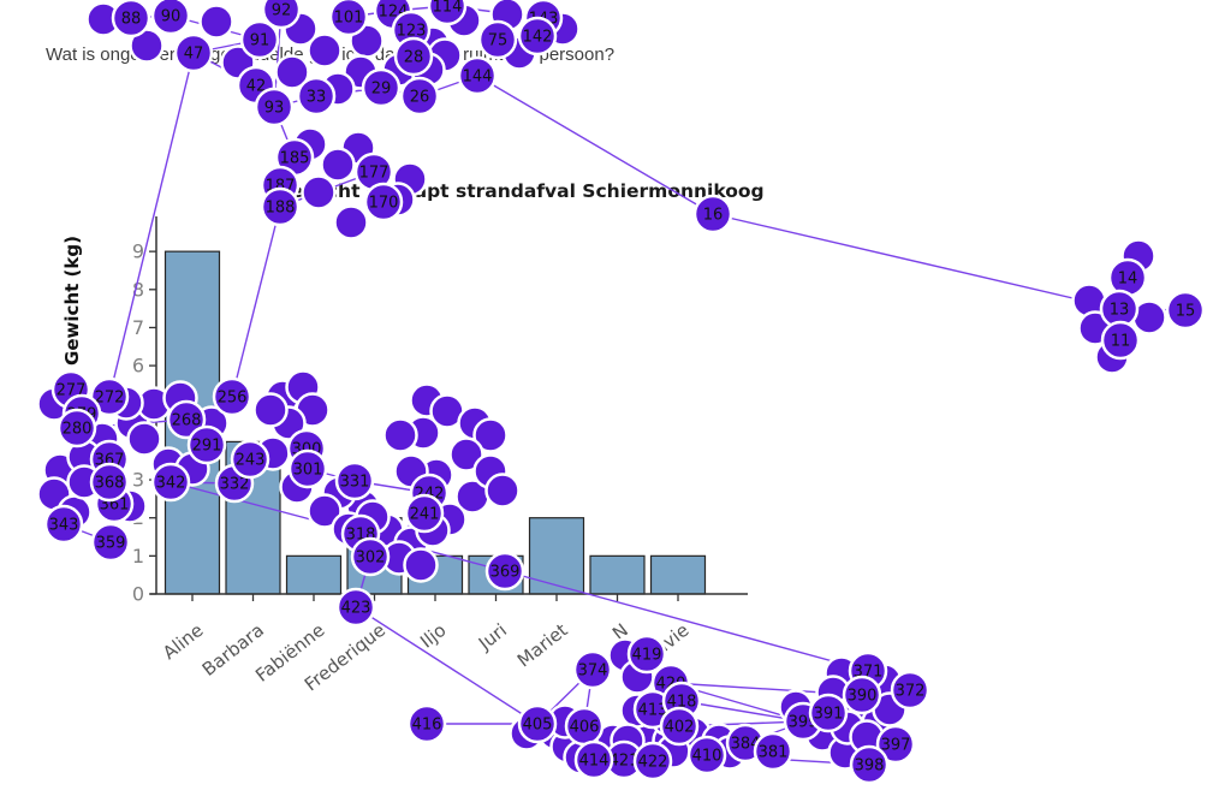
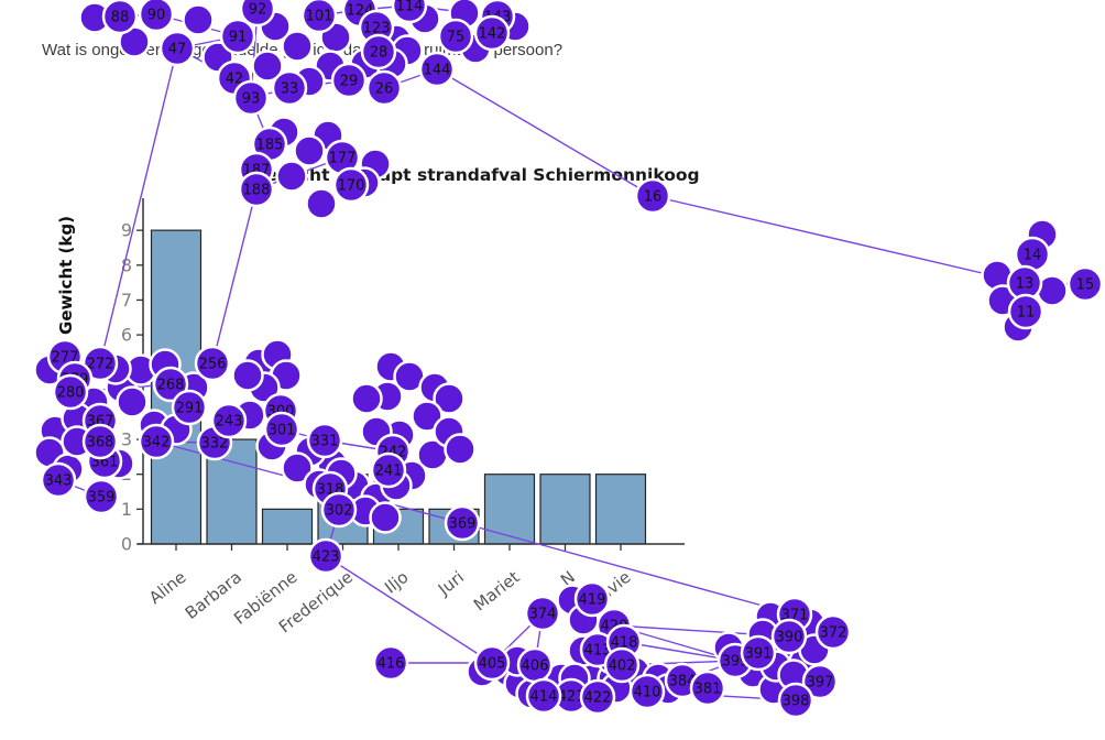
Barbara: 4 -> 3
N: 1 -> 2
Sylvie: 1 -> 2
